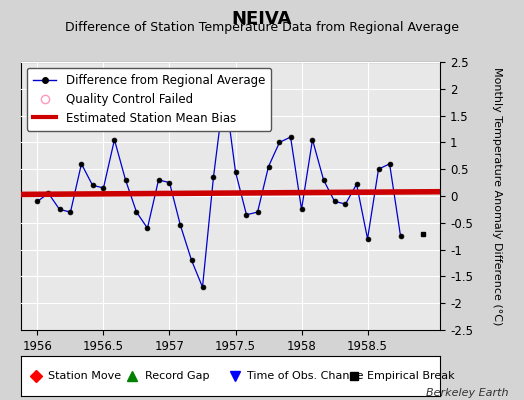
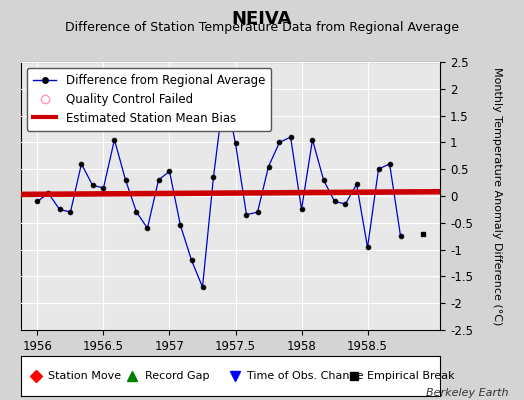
1957: 0.25 -> 0.46
1957.5: 0.45 -> 0.98
1958.5: -0.80 -> -0.96
